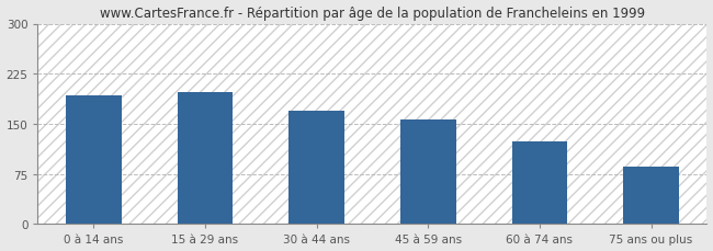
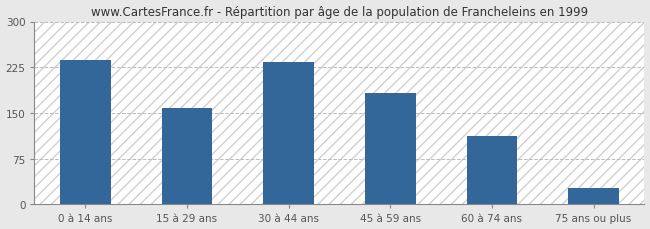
0 à 14 ans: 192 -> 237
15 à 29 ans: 198 -> 158
30 à 44 ans: 170 -> 233
45 à 59 ans: 156 -> 182
60 à 74 ans: 124 -> 113
75 ans ou plus: 86 -> 27
